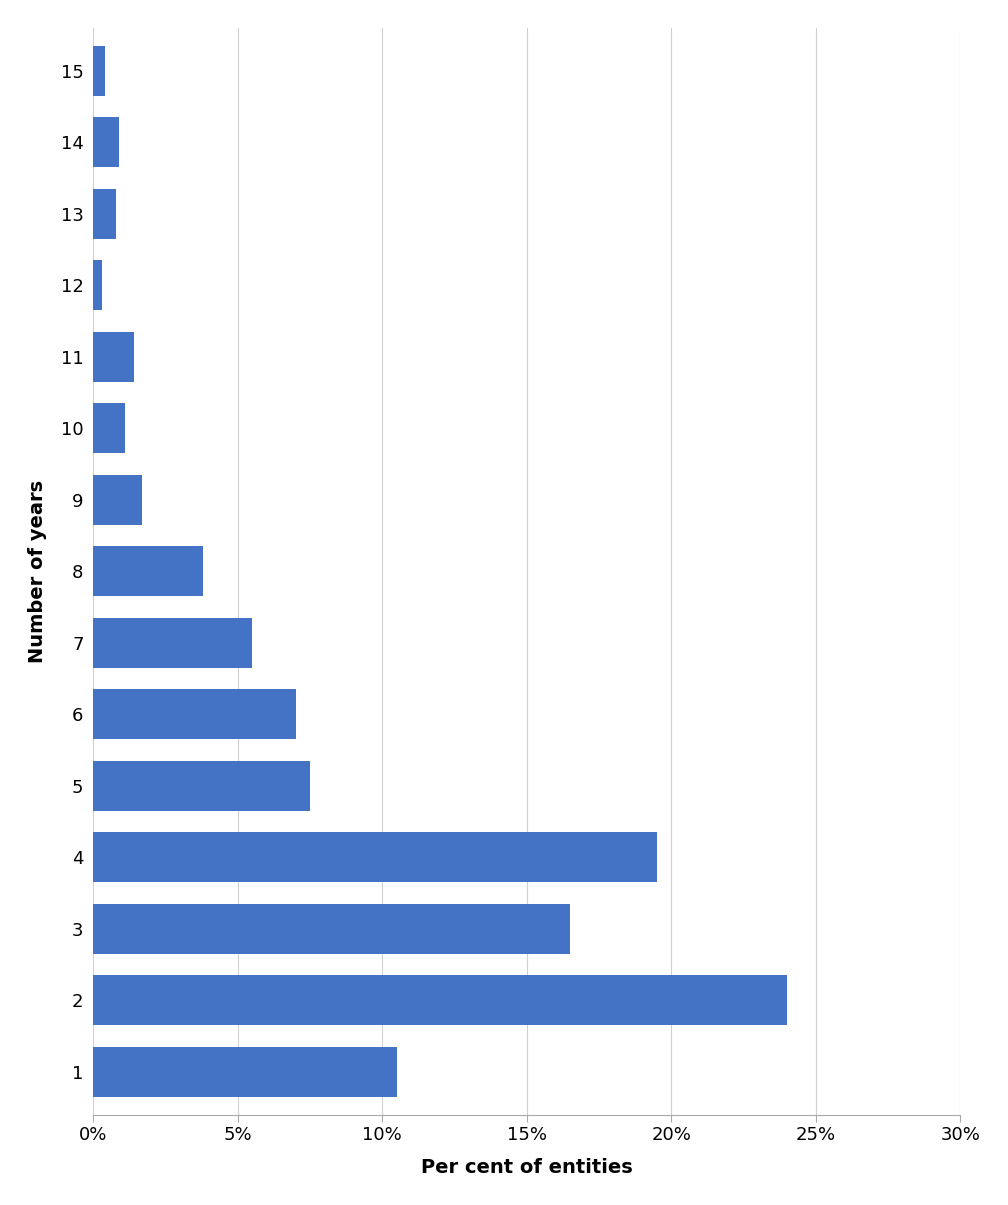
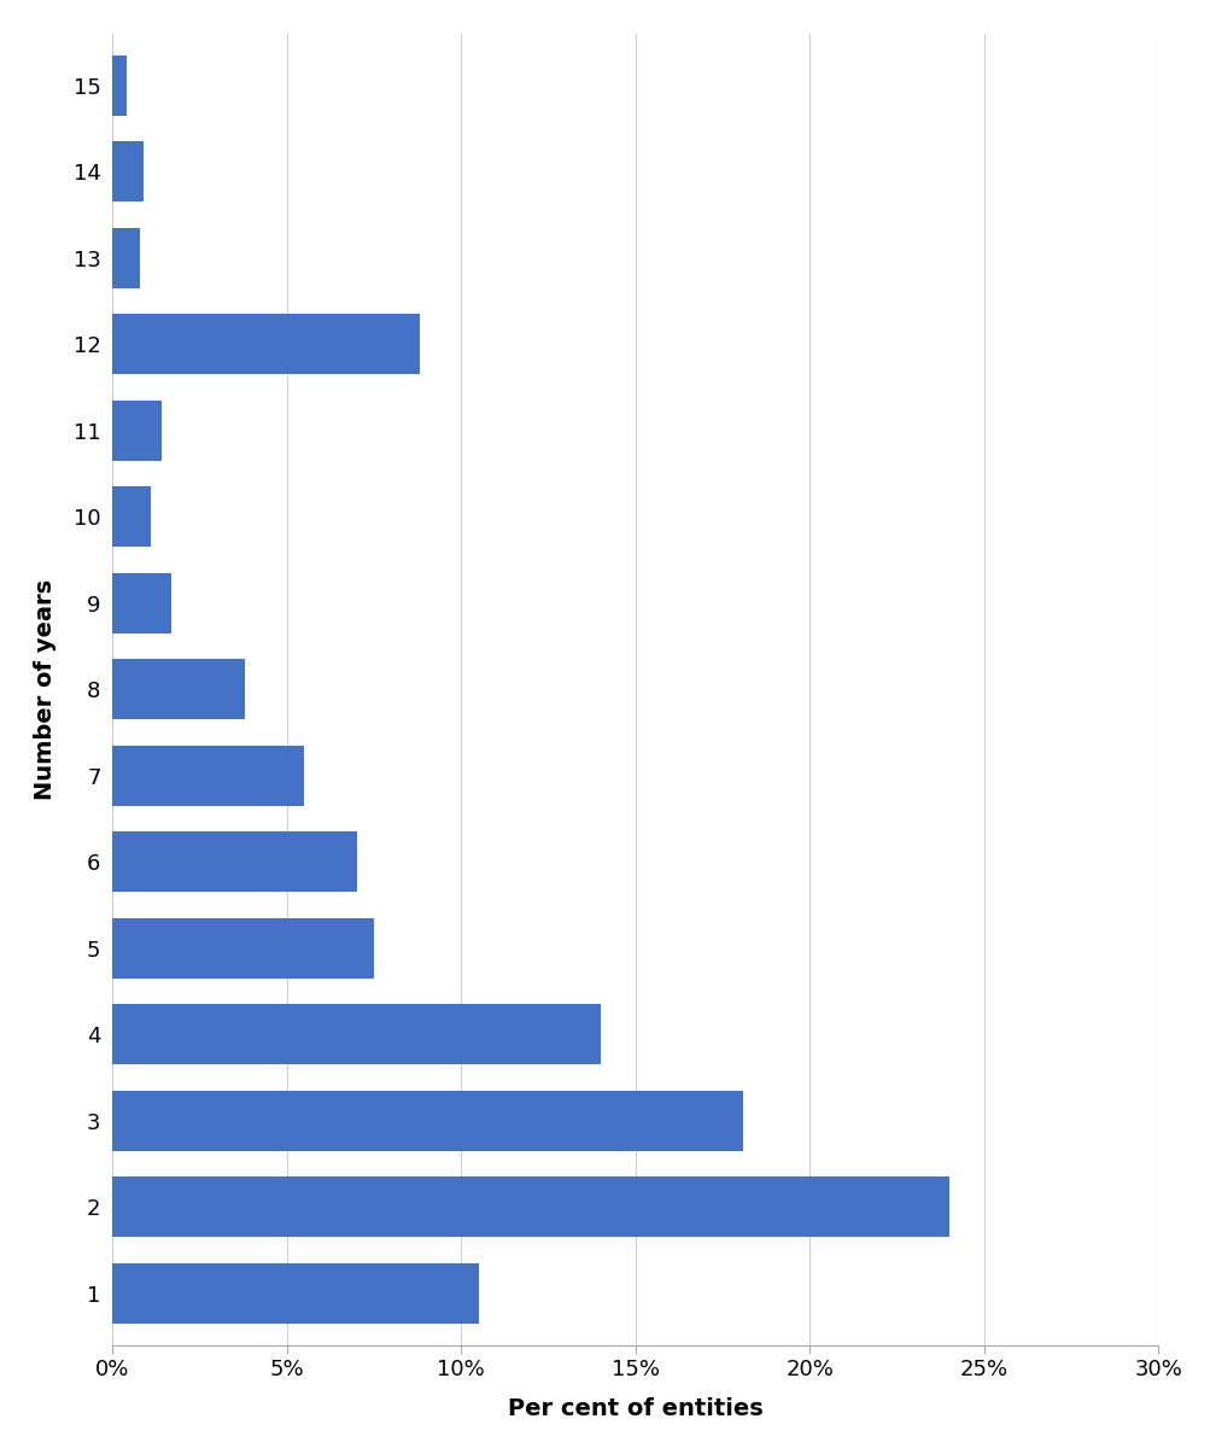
12: 0.3% -> 8.8%
4: 19.5% -> 14.0%
3: 16.5% -> 18.1%
